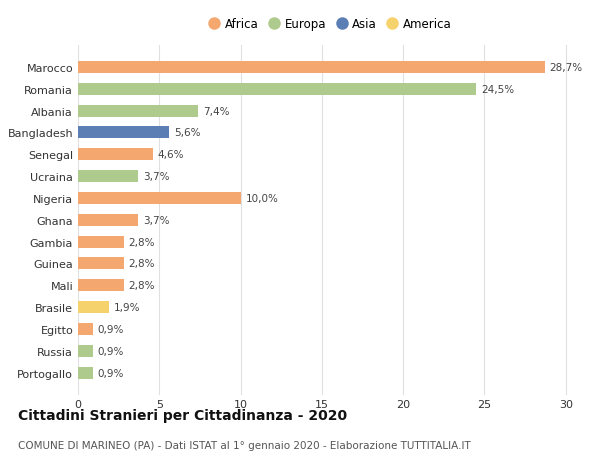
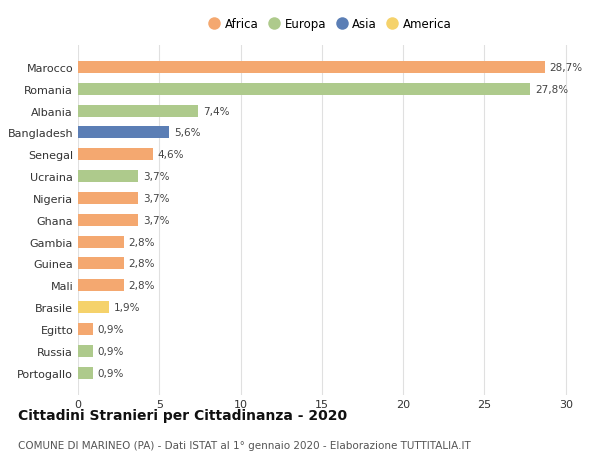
Romania: 24,5% -> 27,8%
Nigeria: 10,0% -> 3,7%
